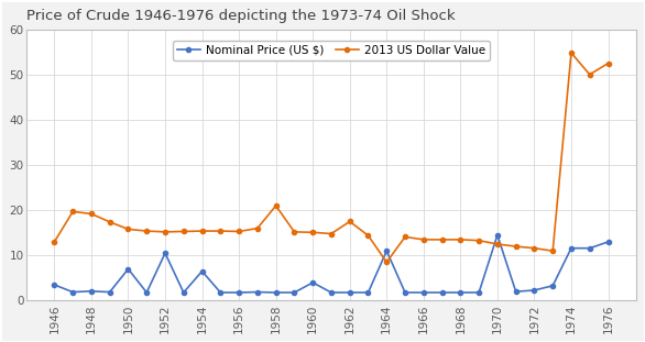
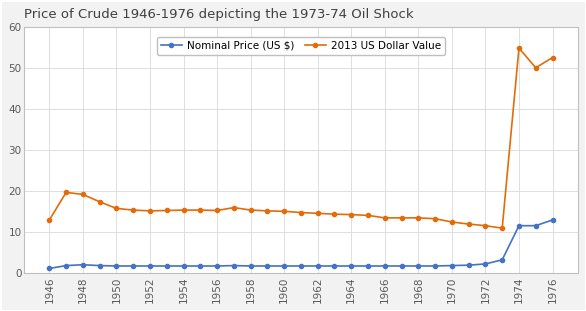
Nominal Price (US $)/1946: 3.5 -> 1.2
Nominal Price (US $)/1950: 7.0 -> 1.8
Nominal Price (US $)/1952: 10.5 -> 1.8
Nominal Price (US $)/1954: 6.5 -> 1.8
2013 US Dollar Value/1958: 21.0 -> 15.4
Nominal Price (US $)/1960: 4.0 -> 1.8
2013 US Dollar Value/1962: 17.5 -> 14.6
Nominal Price (US $)/1964: 11.0 -> 1.8
2013 US Dollar Value/1964: 8.5 -> 14.3
Nominal Price (US $)/1970: 14.5 -> 1.9
